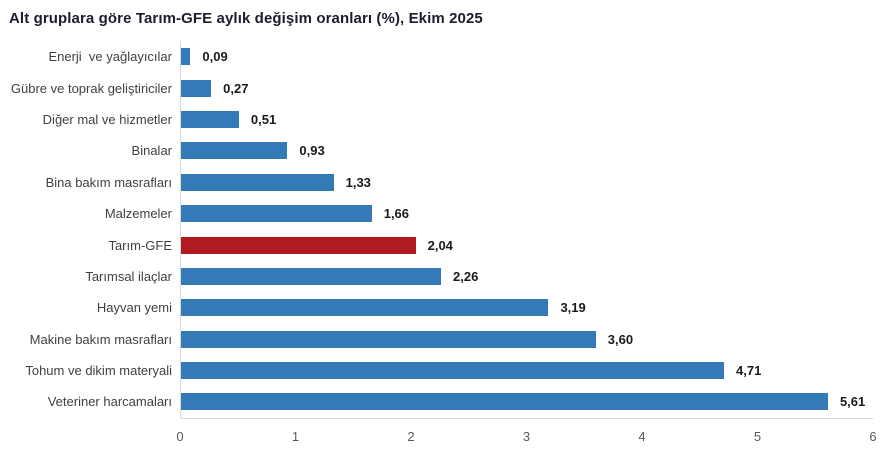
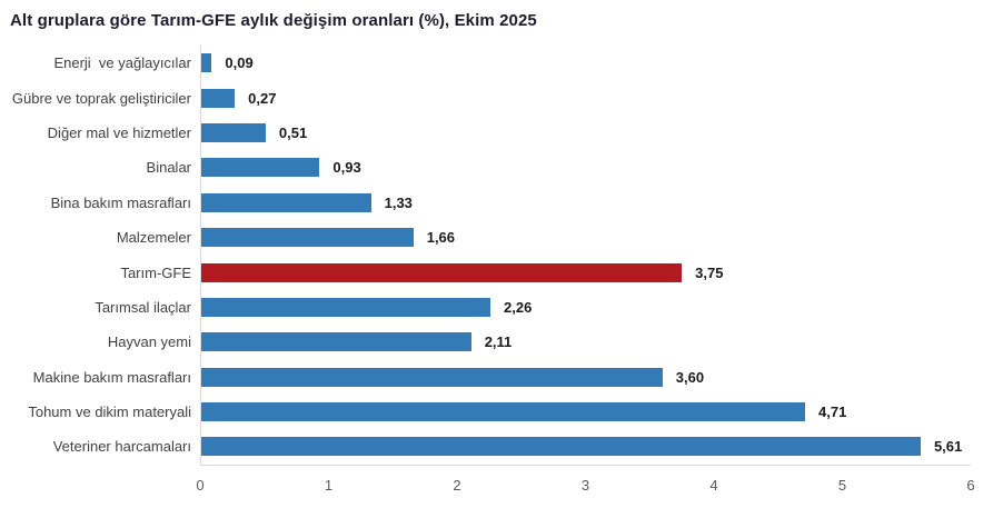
Tarım-GFE: 2,04 -> 3,75
Hayvan yemi: 3,19 -> 2,11
